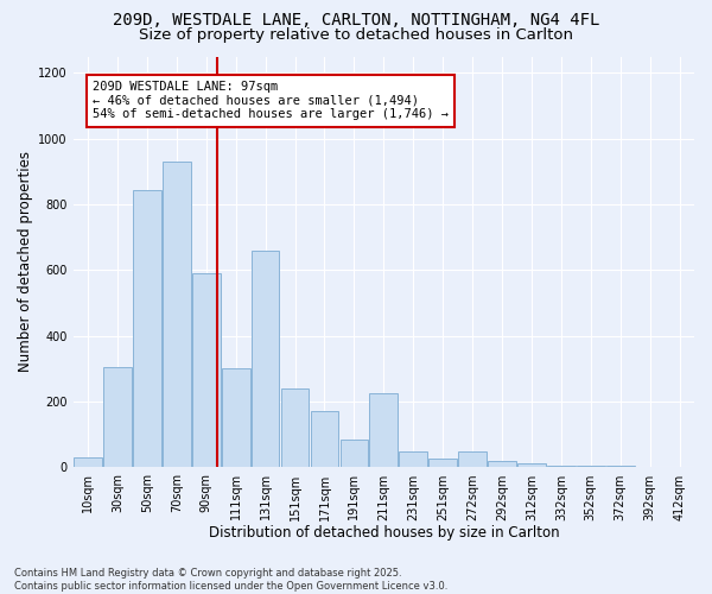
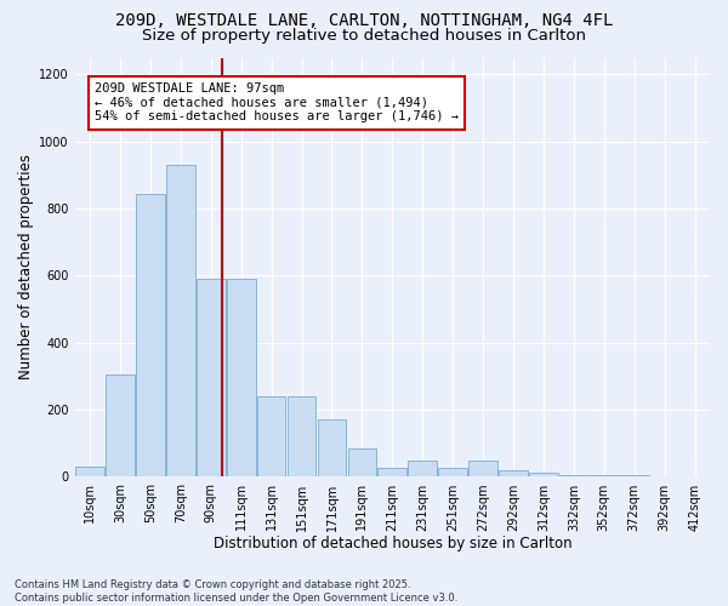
111sqm: 300 -> 590
131sqm: 660 -> 240
211sqm: 225 -> 27
